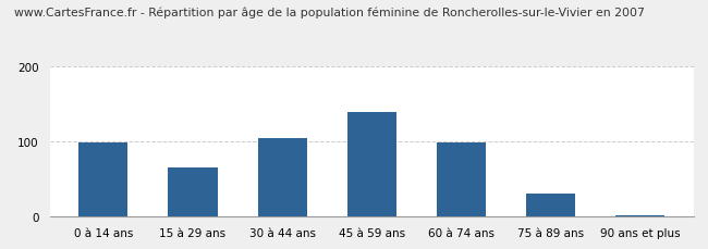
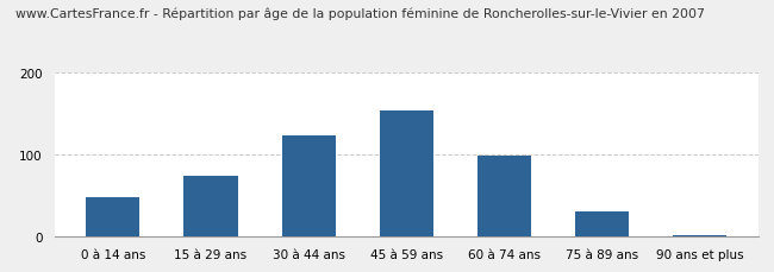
0 à 14 ans: 99 -> 48
15 à 29 ans: 65 -> 74
30 à 44 ans: 105 -> 124
45 à 59 ans: 140 -> 154
